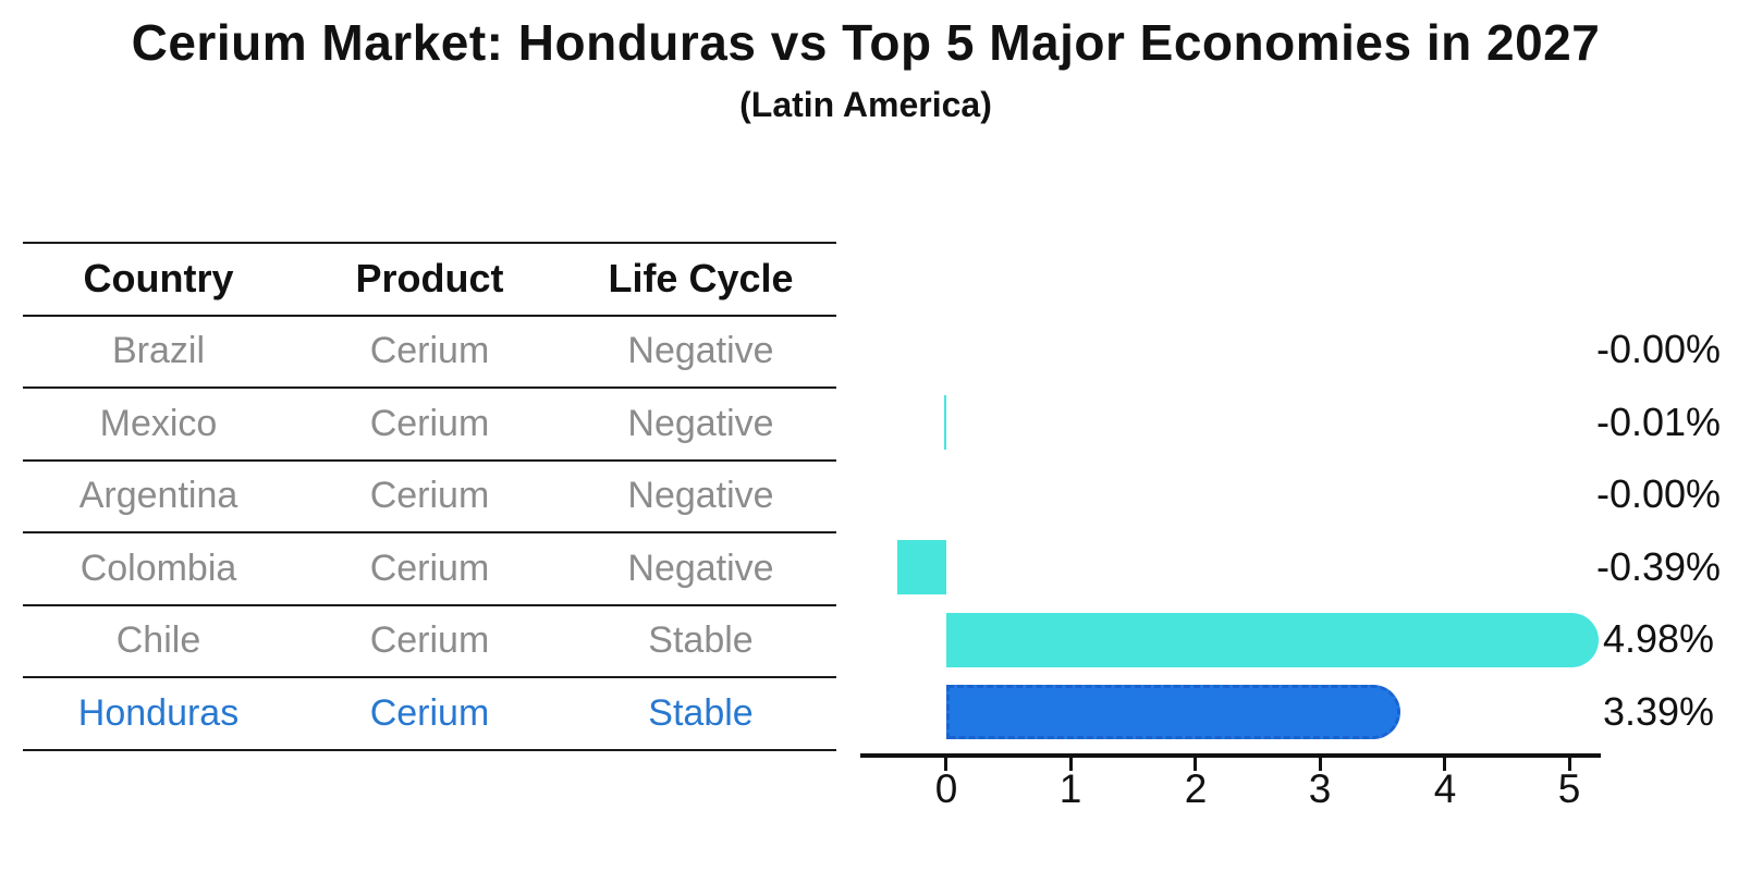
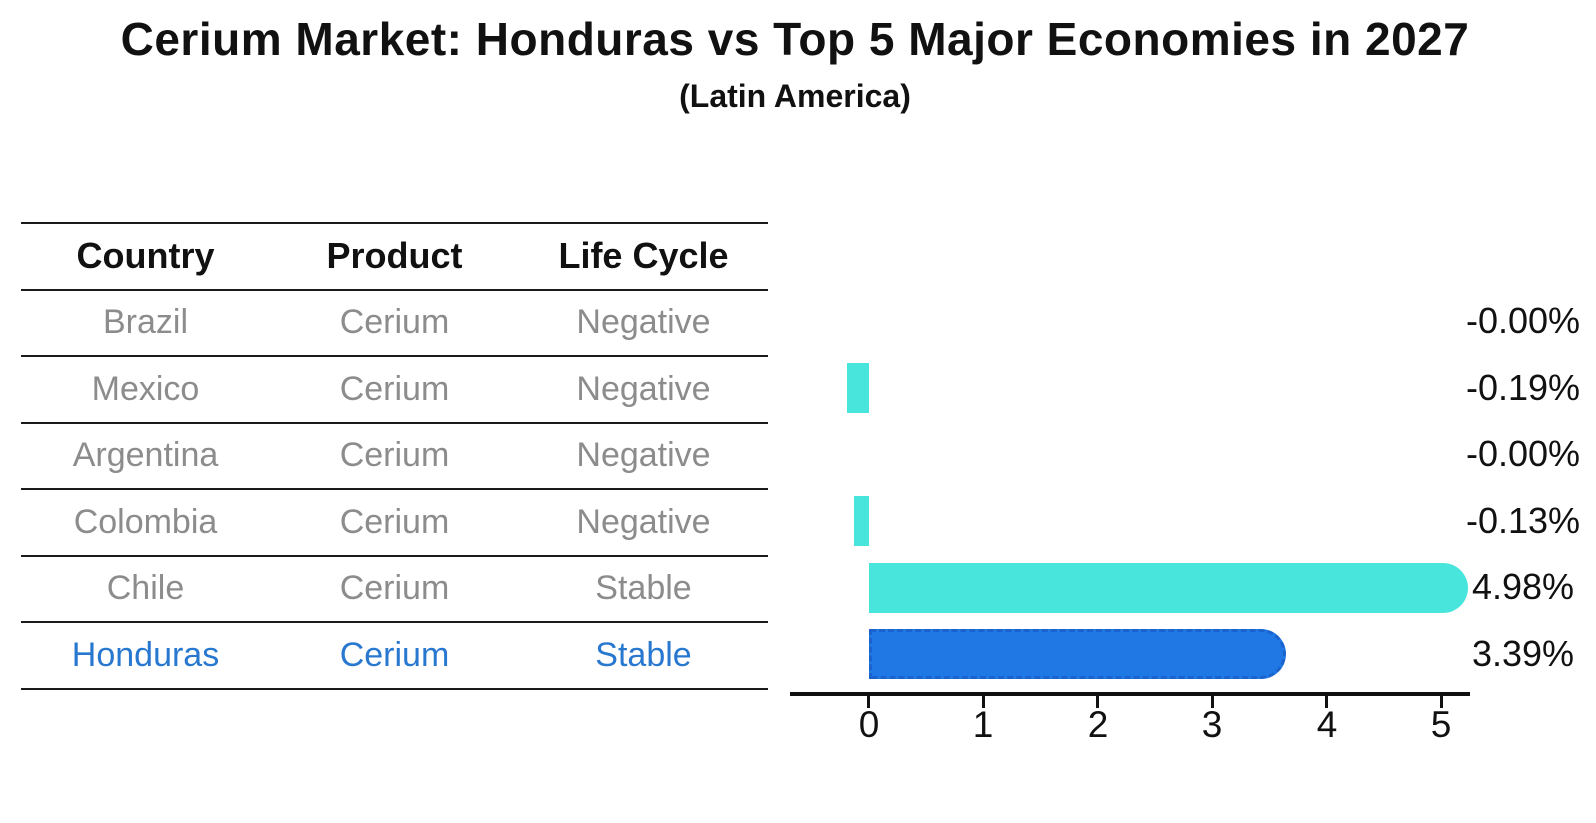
Mexico: -0.01% -> -0.19%
Colombia: -0.39% -> -0.13%
